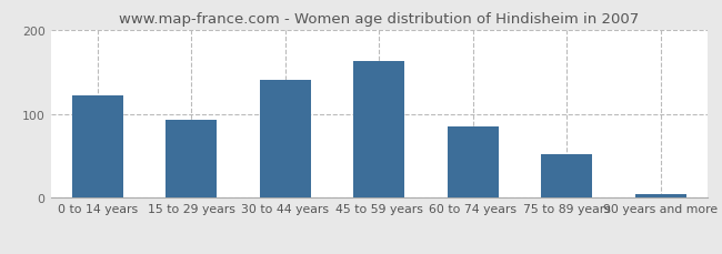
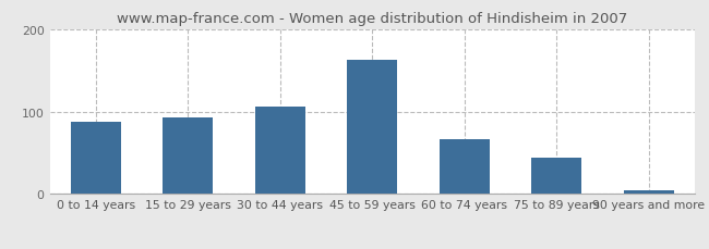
0 to 14 years: 122 -> 88
30 to 44 years: 140 -> 106
60 to 74 years: 85 -> 66
75 to 89 years: 52 -> 44
